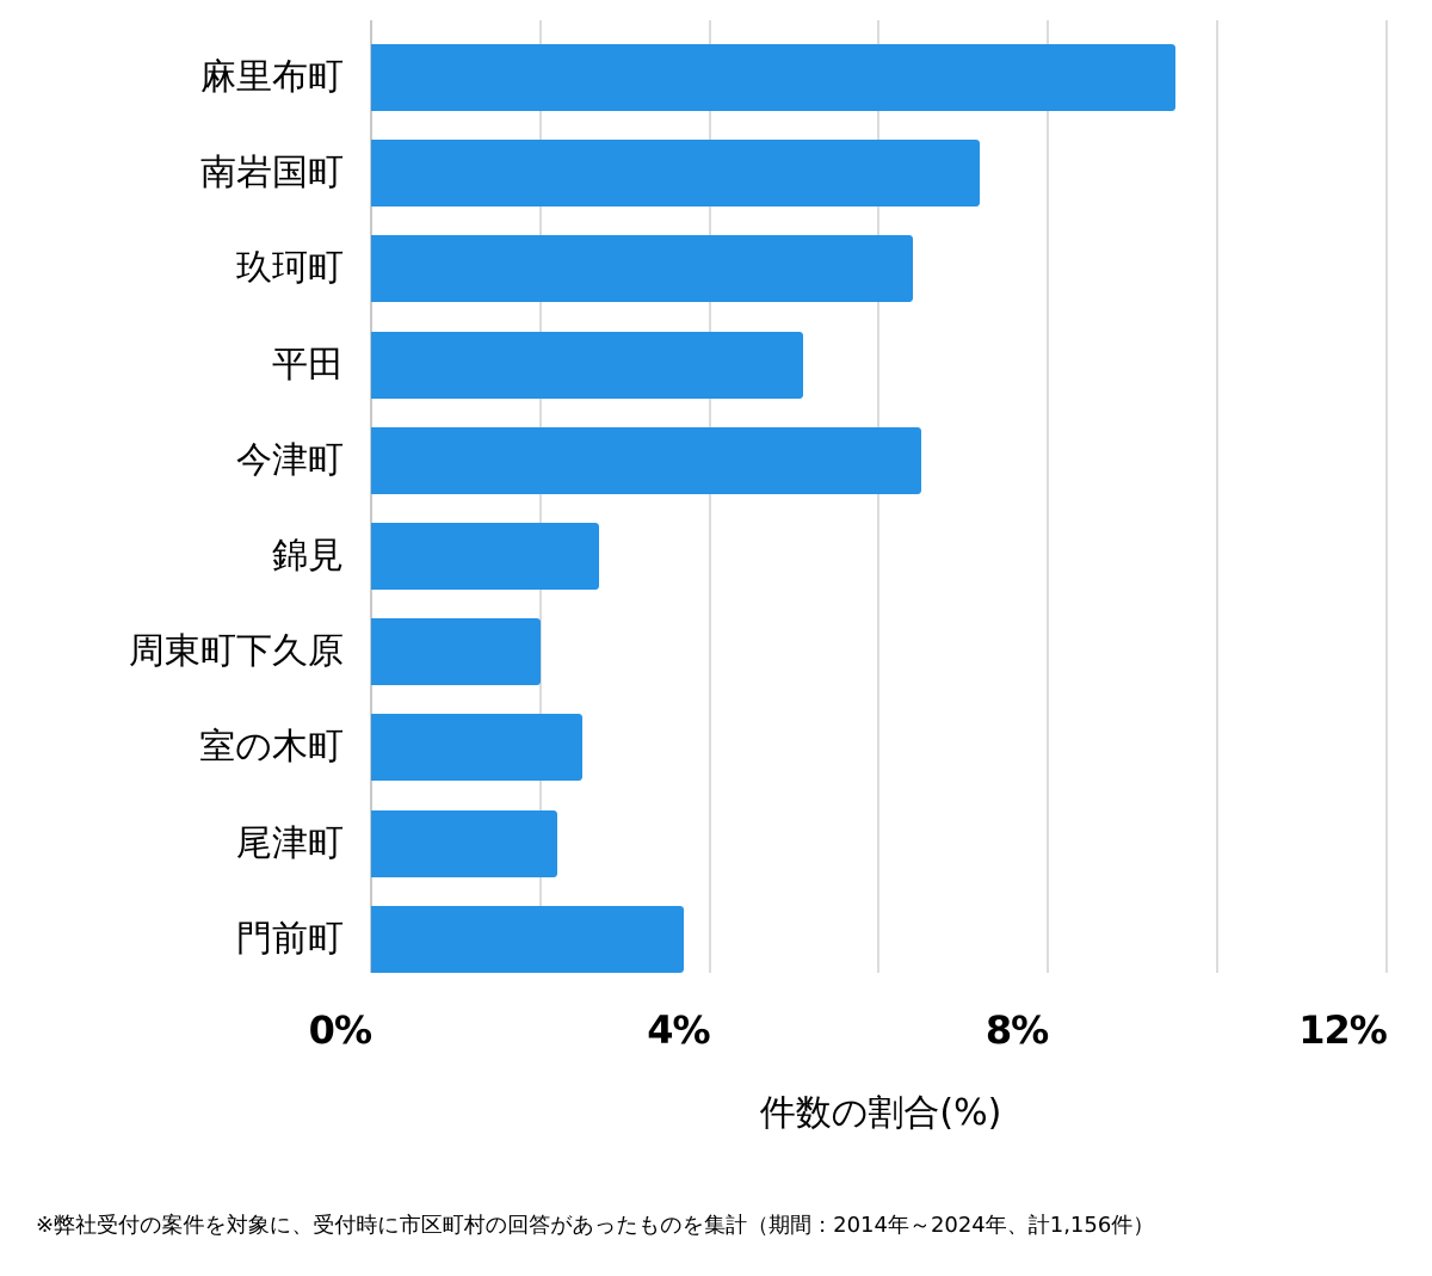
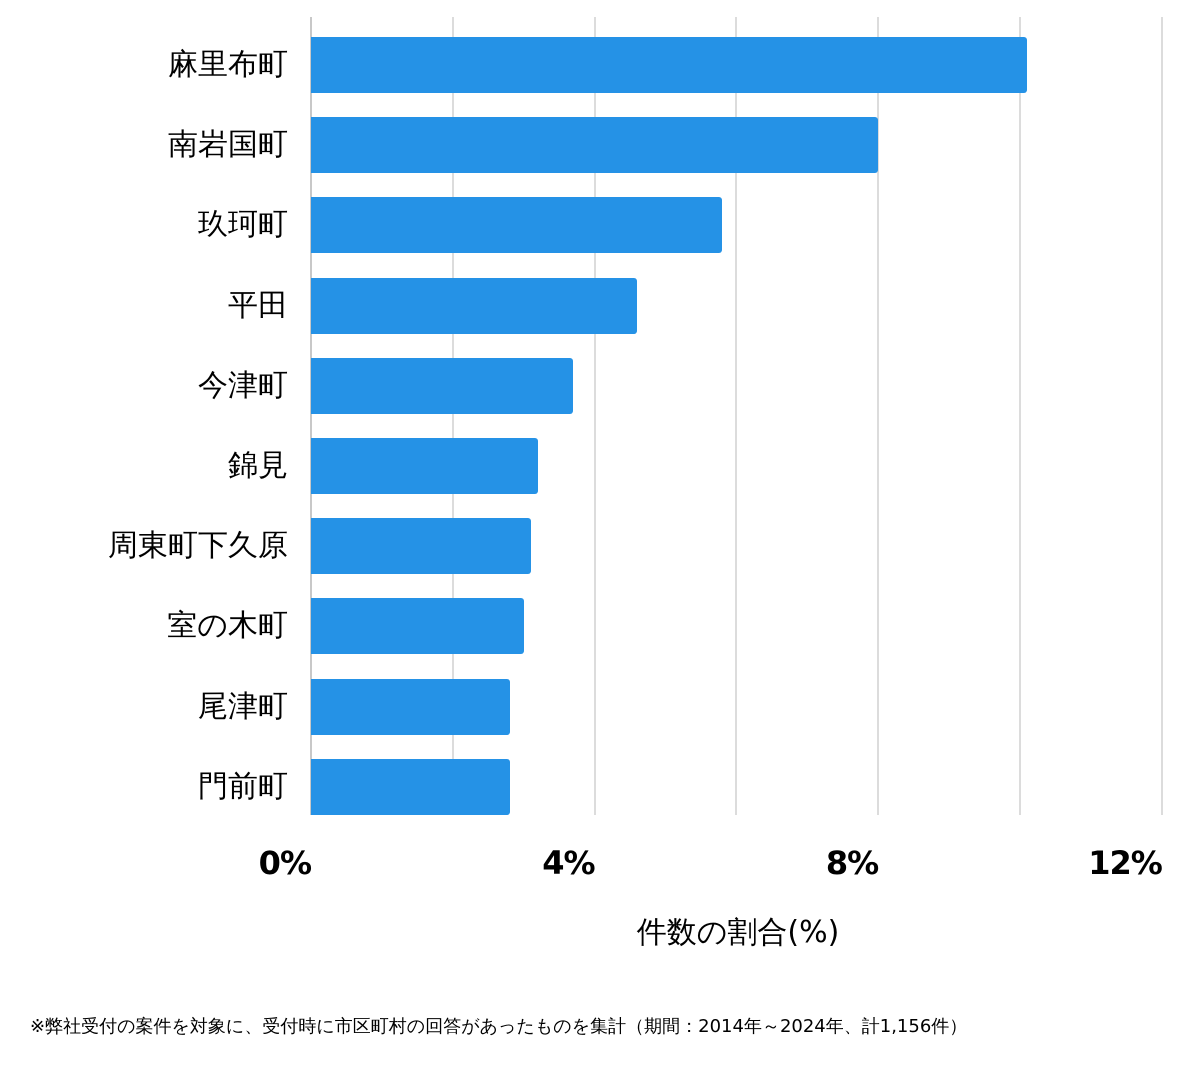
麻里布町: 9.5% -> 10.1%
南岩国町: 7.2% -> 8.0%
玖珂町: 6.4% -> 5.8%
平田: 5.1% -> 4.6%
今津町: 6.5% -> 3.7%
錦見: 2.7% -> 3.2%
周東町下久原: 2.0% -> 3.1%
室の木町: 2.5% -> 3.0%
尾津町: 2.2% -> 2.8%
門前町: 3.7% -> 2.8%
